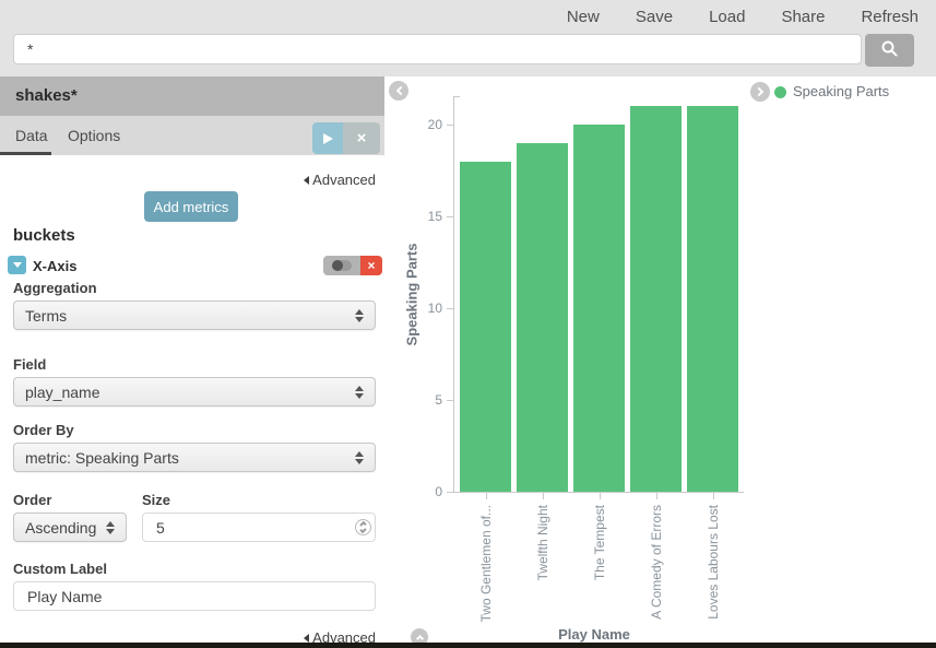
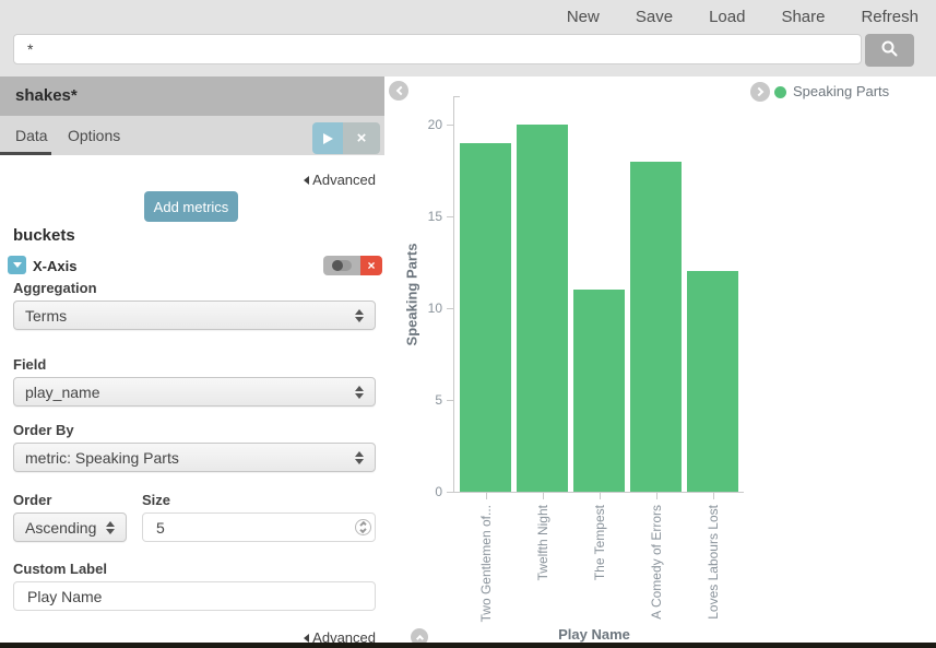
Two Gentlemen of...: 18 -> 19
Twelfth Night: 19 -> 20
The Tempest: 20 -> 11
A Comedy of Errors: 21 -> 18
Loves Labours Lost: 21 -> 12
